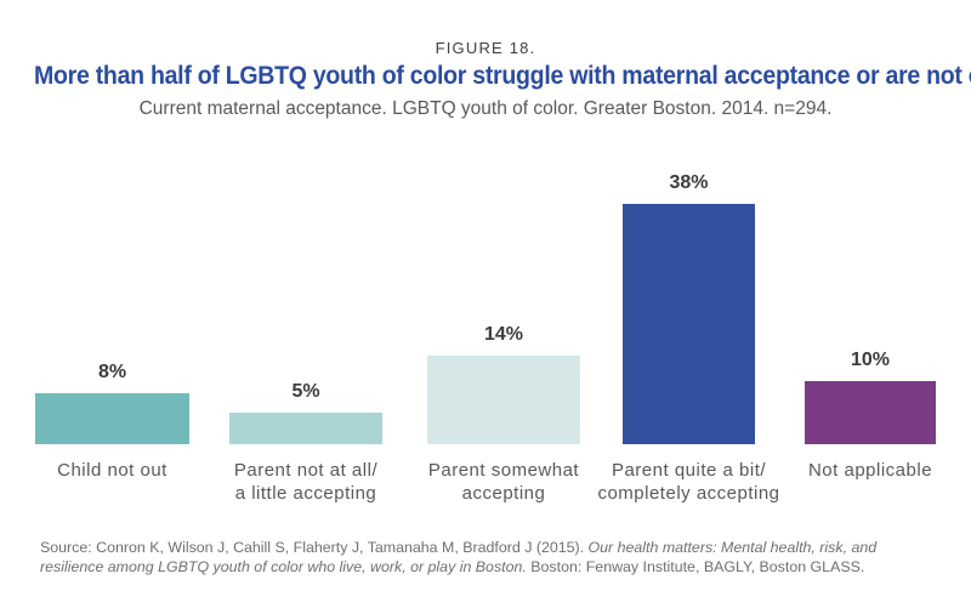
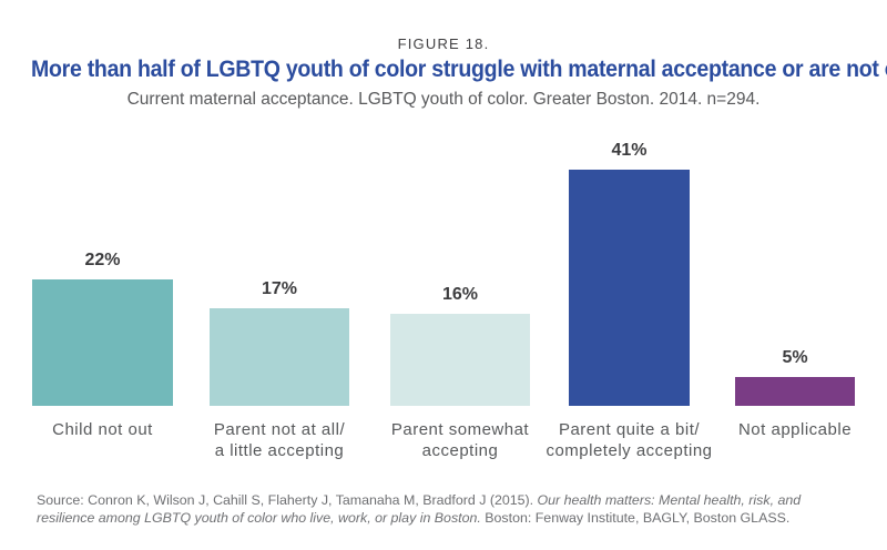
Child not out: 8% -> 22%
Parent not at all/ a little accepting: 5% -> 17%
Parent somewhat accepting: 14% -> 16%
Parent quite a bit/ completely accepting: 38% -> 41%
Not applicable: 10% -> 5%
